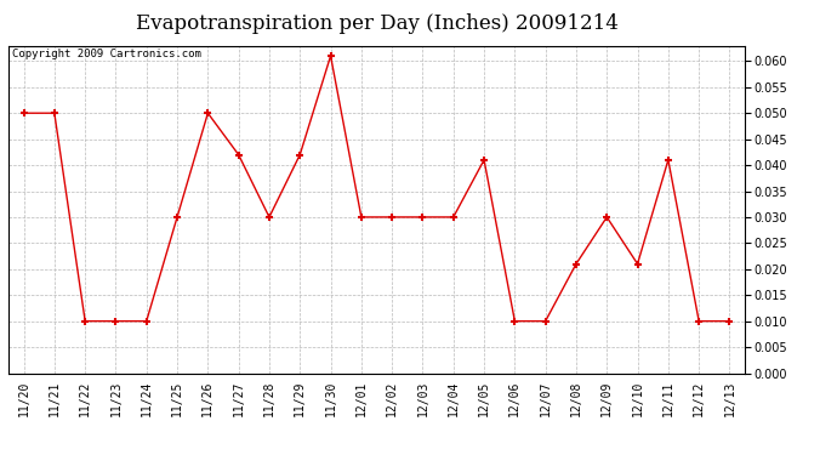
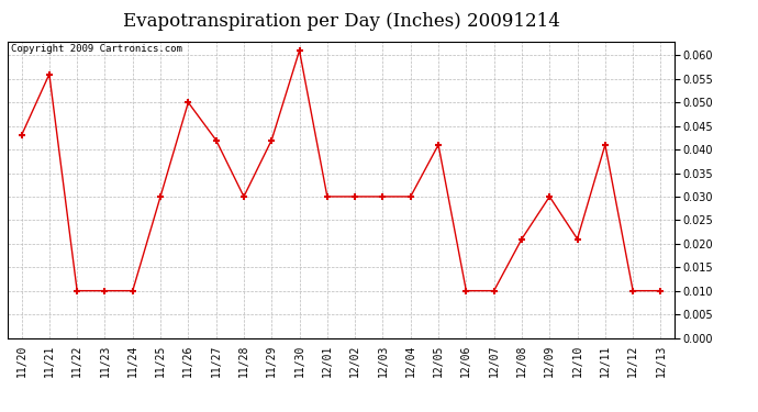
11/20: 0.050 -> 0.043
11/21: 0.050 -> 0.056
